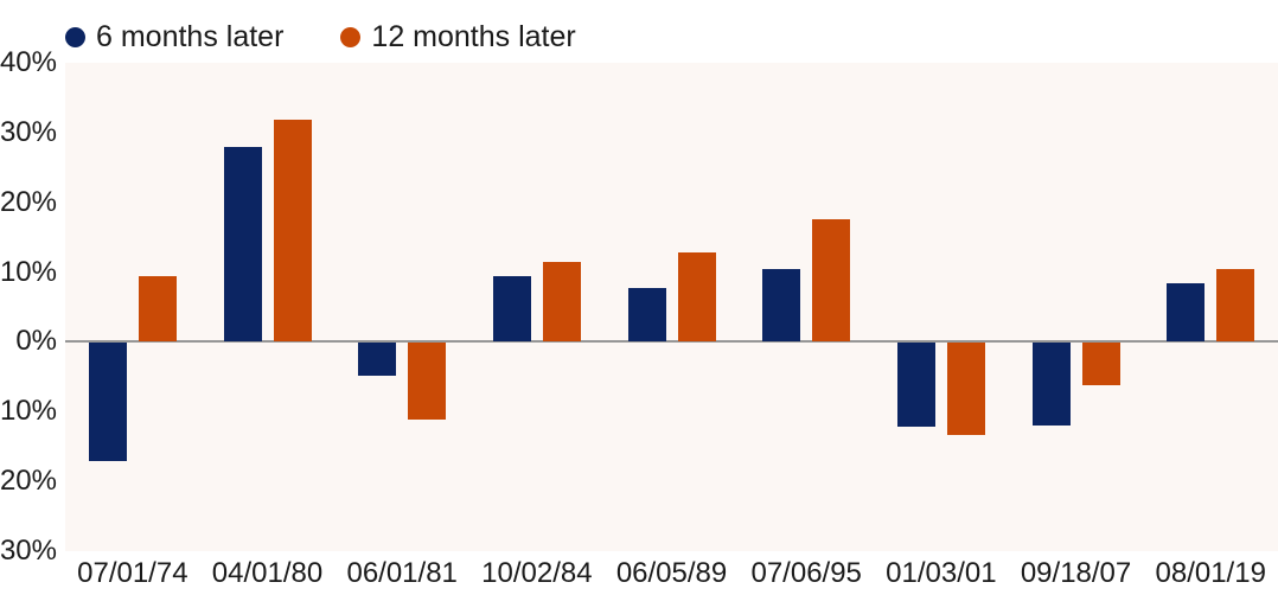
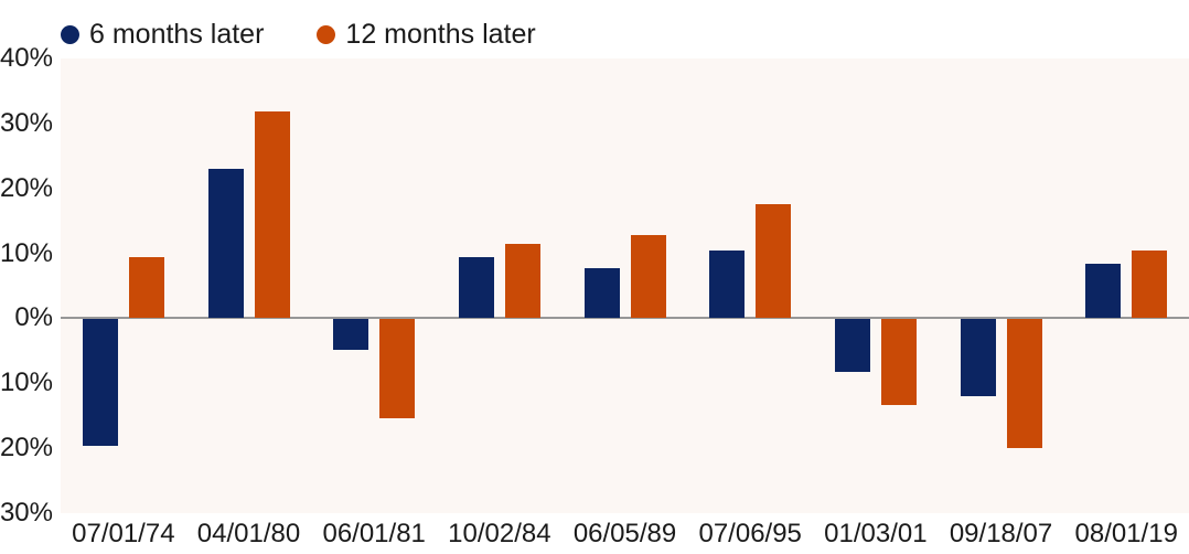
6 months later/07/01/74: -17% -> -20%
6 months later/04/01/80: 28% -> 23%
12 months later/06/01/81: -11% -> -15%
6 months later/01/03/01: -12% -> -8%
12 months later/09/18/07: -6% -> -20%
